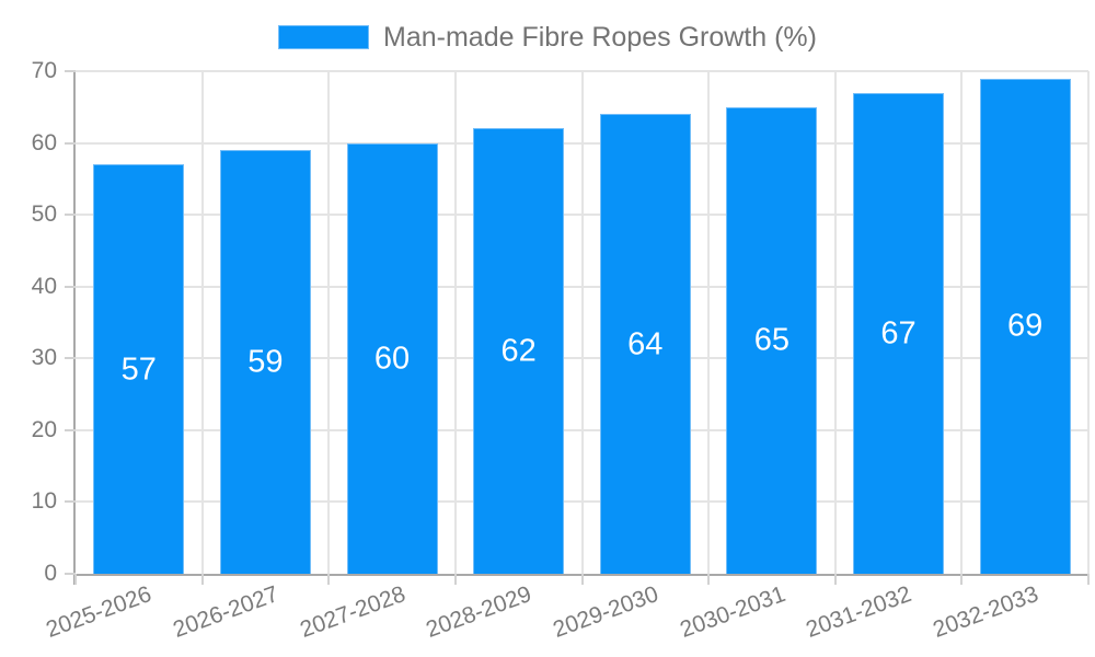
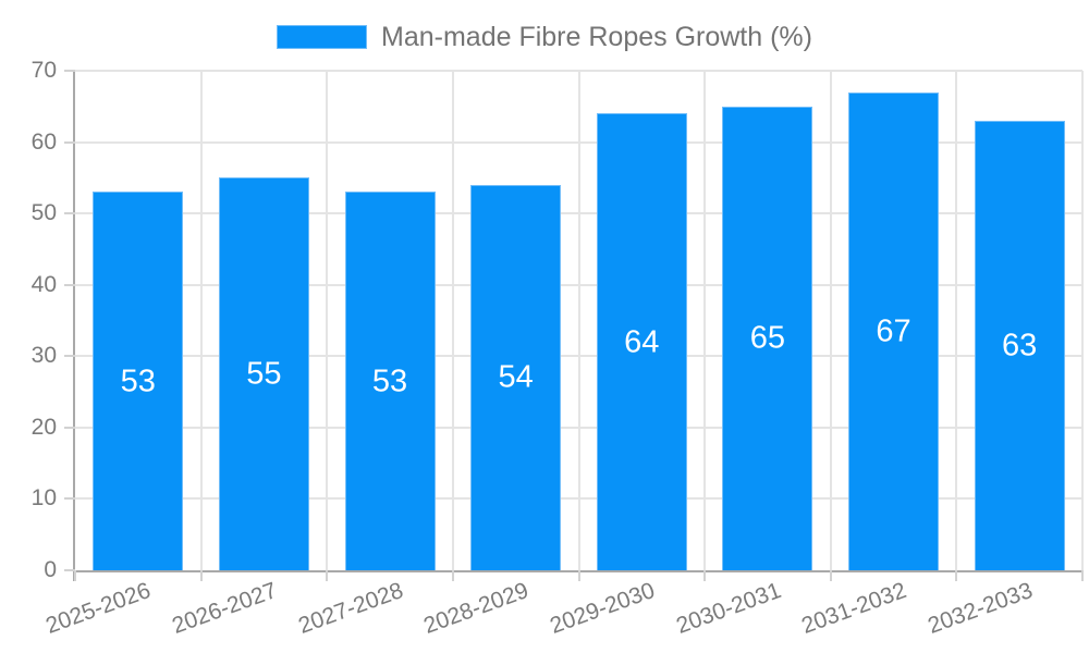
2025-2026: 57 -> 53
2026-2027: 59 -> 55
2027-2028: 60 -> 53
2028-2029: 62 -> 54
2032-2033: 69 -> 63
